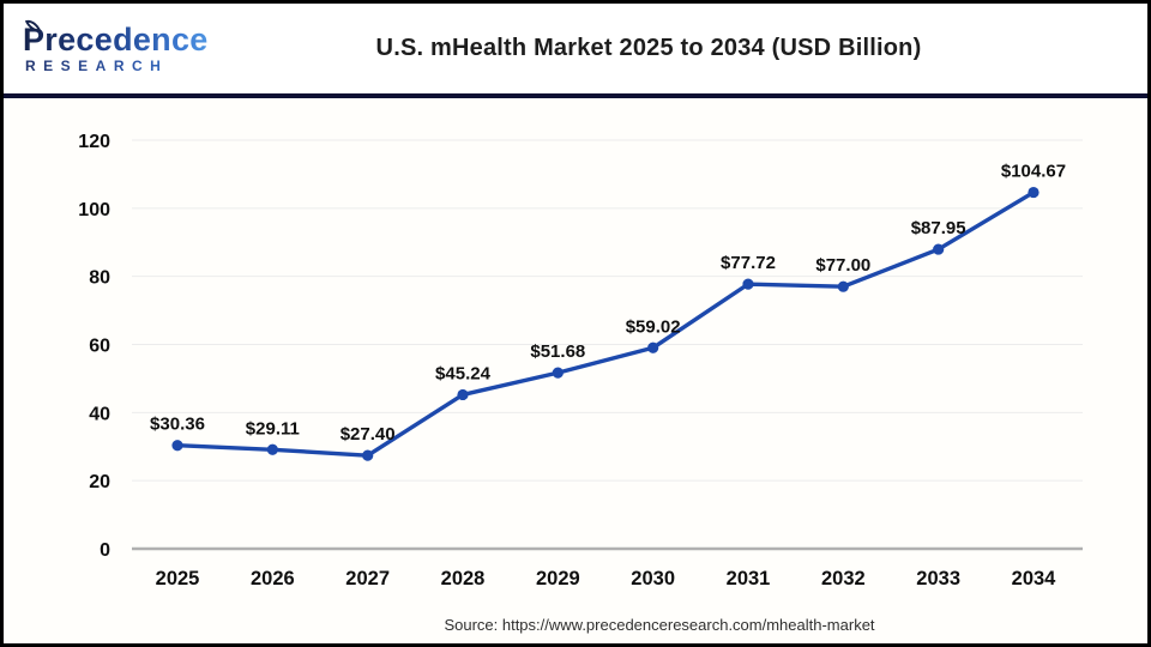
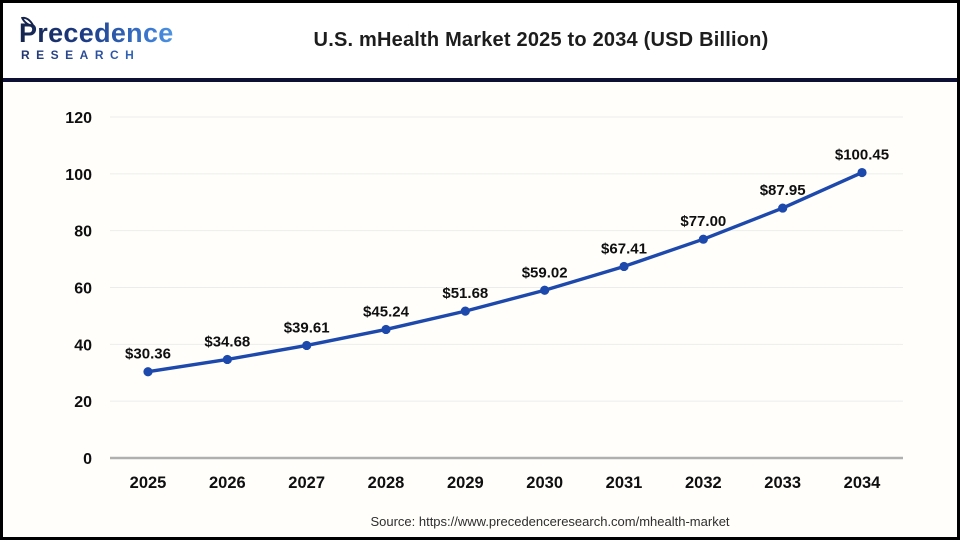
2026: $29.11 -> $34.68
2027: $27.40 -> $39.61
2031: $77.72 -> $67.41
2034: $104.67 -> $100.45
